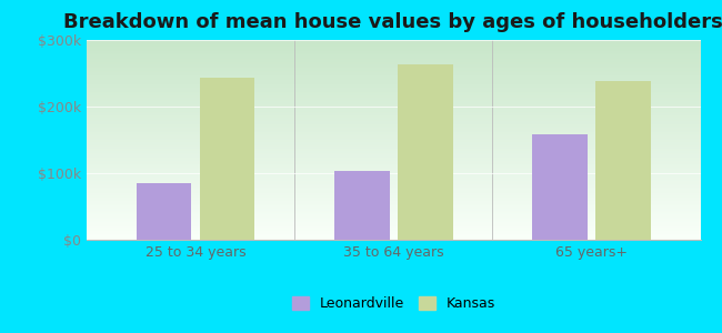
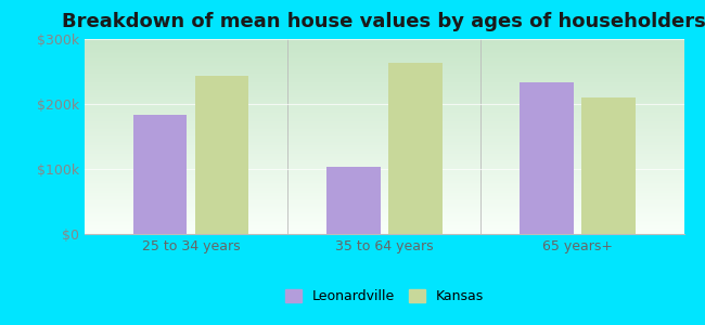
Leonardville/25 to 34 years: $85k -> $184k
Leonardville/65 years+: $158k -> $234k
Kansas/65 years+: $238k -> $210k
